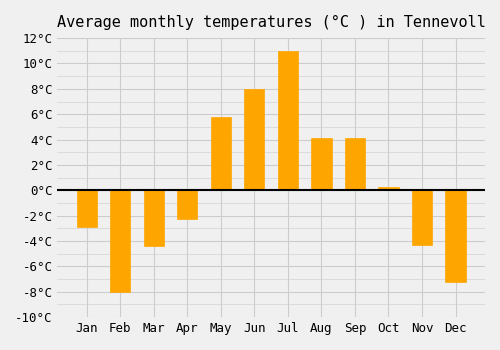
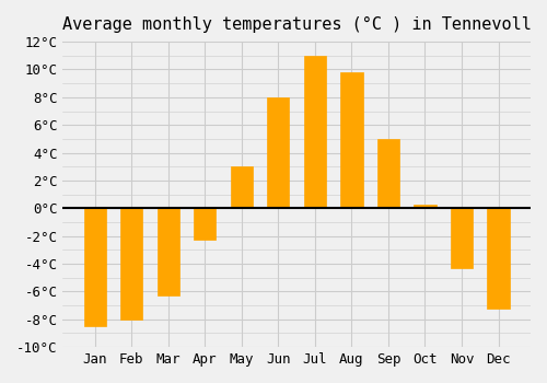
Jan: -2.9°C -> -8.5°C
Mar: -4.4°C -> -6.3°C
May: 5.8°C -> 3.0°C
Aug: 4.1°C -> 9.8°C
Sep: 4.1°C -> 5.0°C
